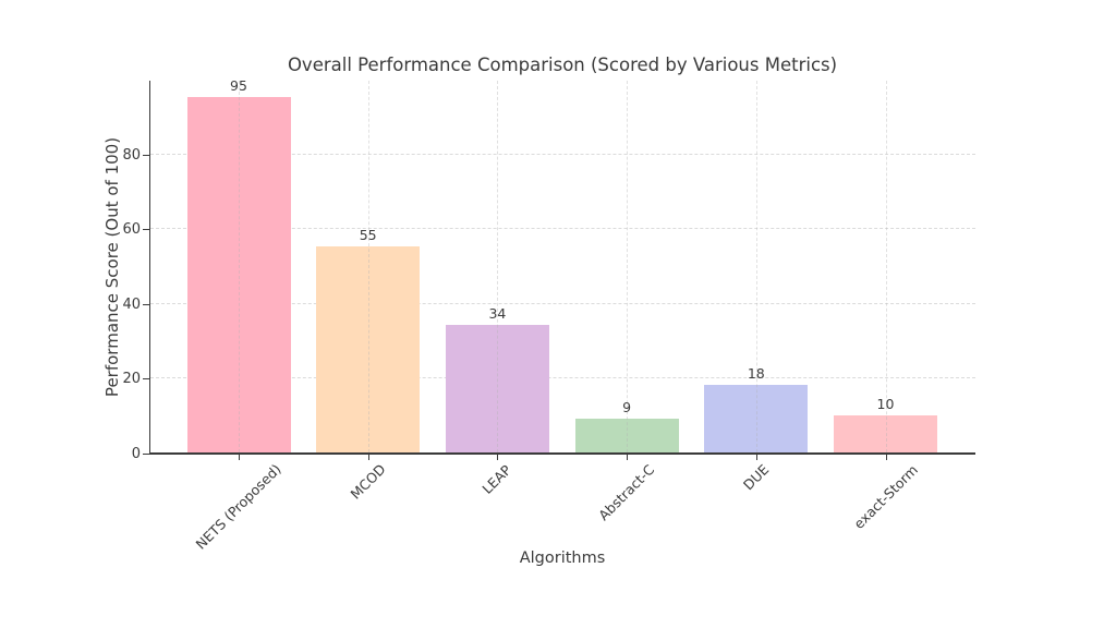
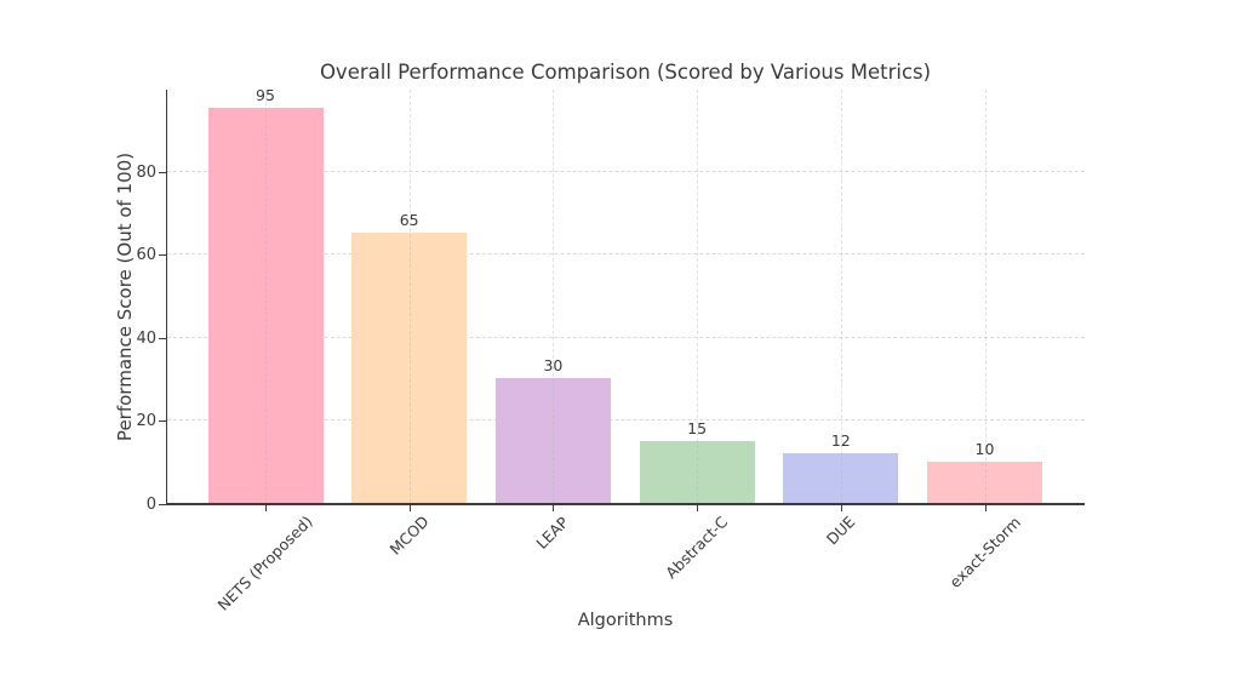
MCOD: 55 -> 65
LEAP: 34 -> 30
Abstract-C: 9 -> 15
DUE: 18 -> 12
